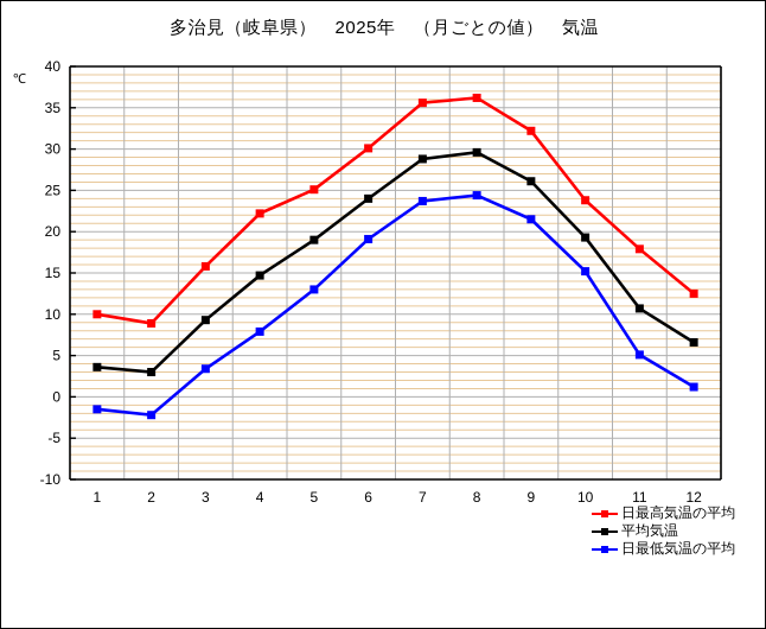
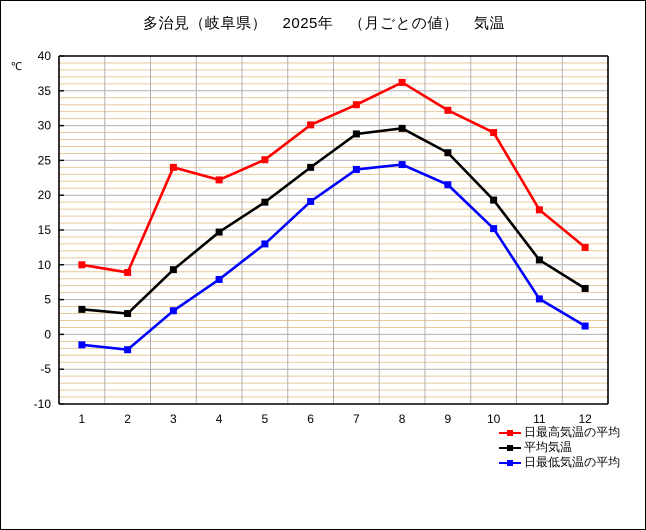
日最高気温の平均/3: 16 -> 24
日最高気温の平均/7: 36 -> 33
日最高気温の平均/10: 24 -> 29
